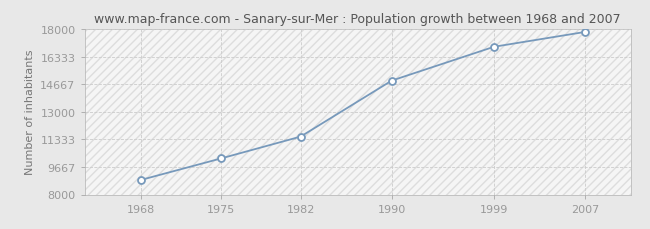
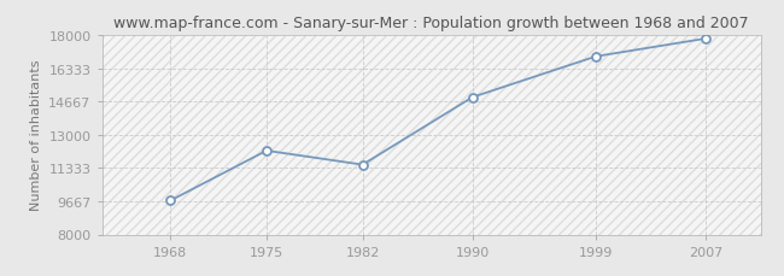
1968: 8900 -> 9700
1975: 10200 -> 12200
